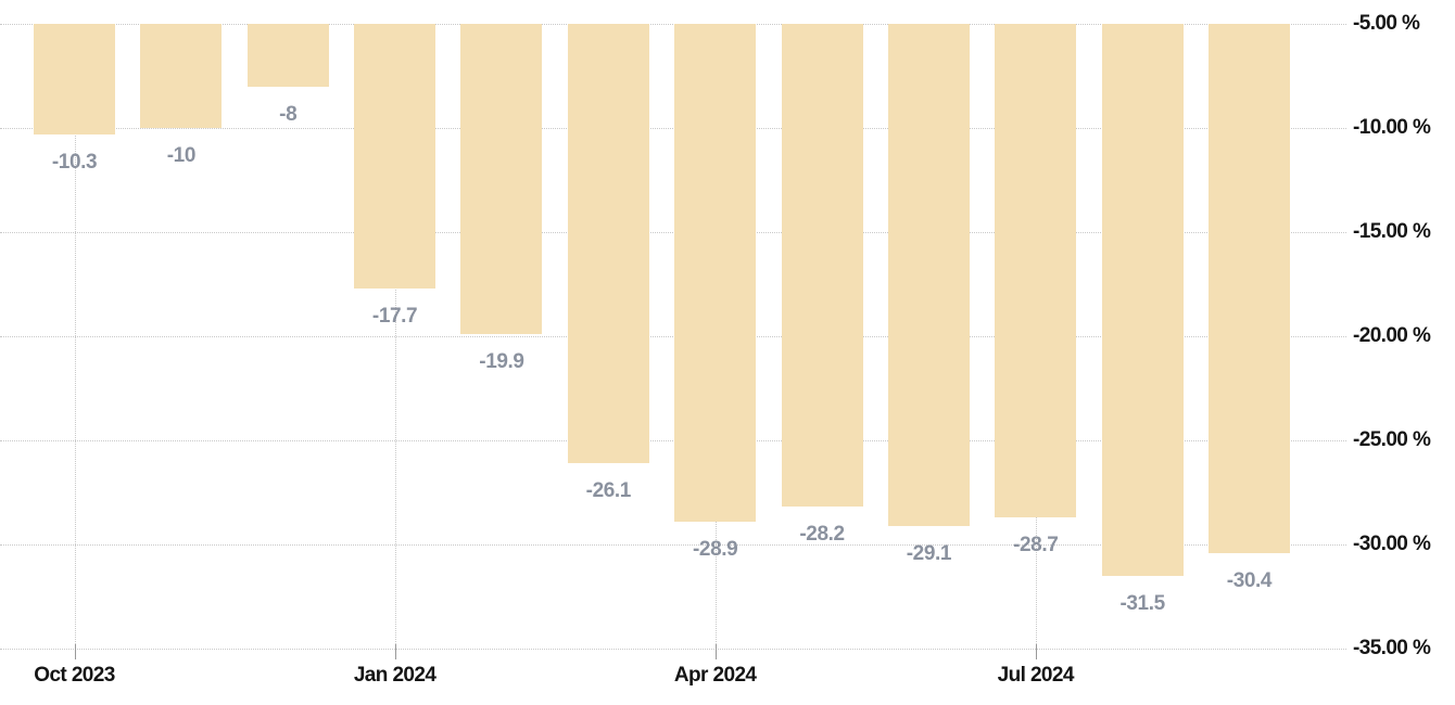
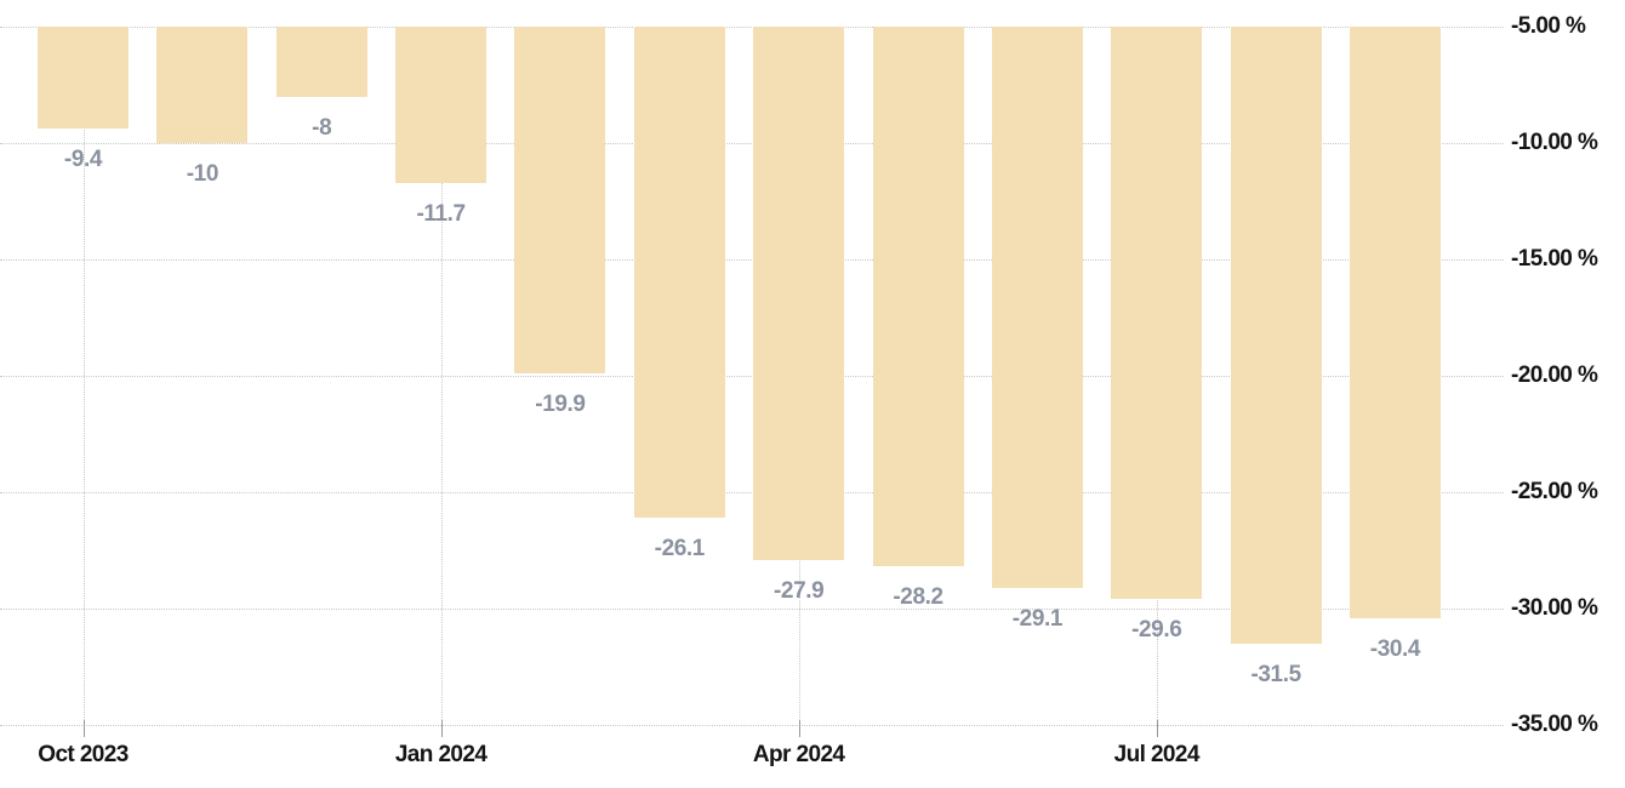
Oct 2023: -10.3 -> -9.4
Jan 2024: -17.7 -> -11.7
Apr 2024: -28.9 -> -27.9
Jul 2024: -28.7 -> -29.6
